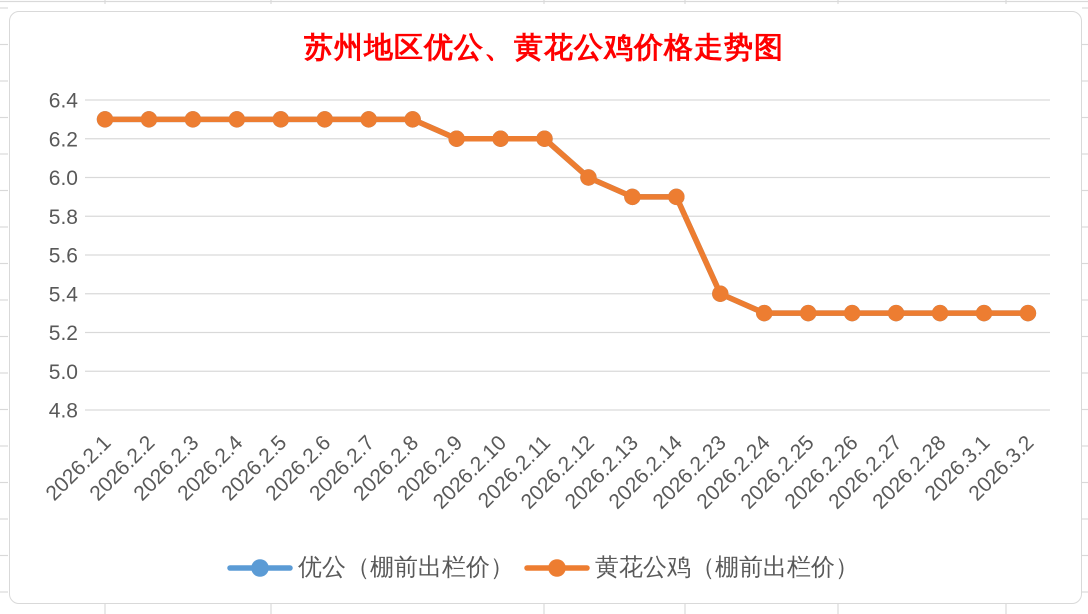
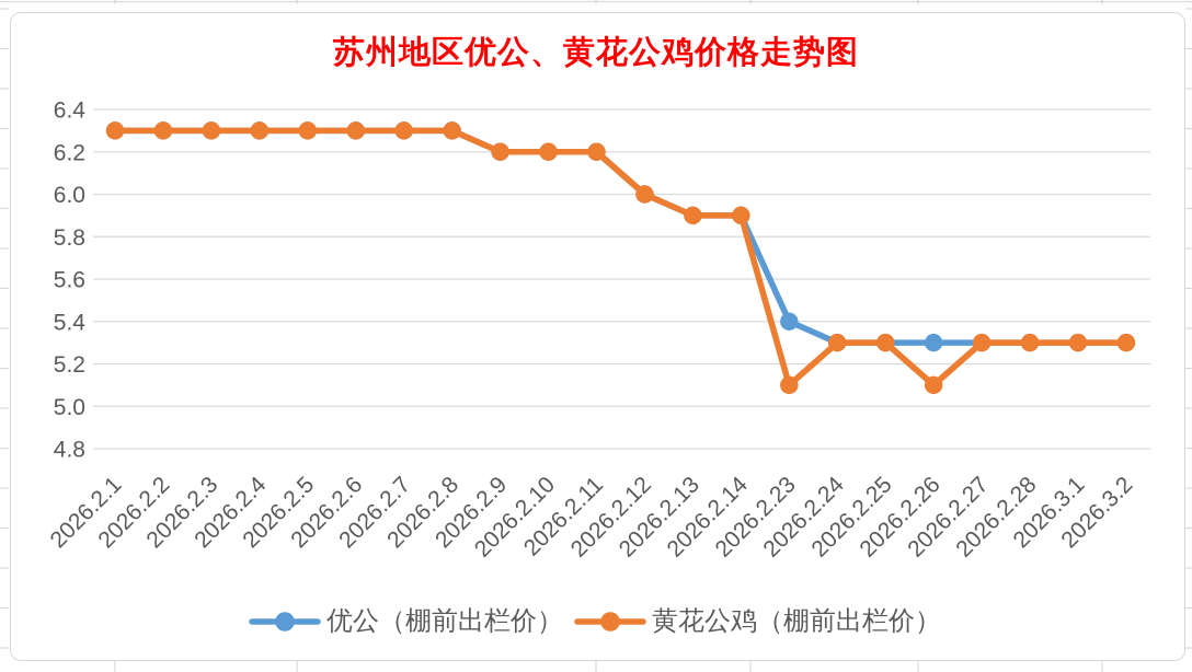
黄花公鸡（棚前出栏价）/2026.2.23: 5.4 -> 5.1
黄花公鸡（棚前出栏价）/2026.2.26: 5.3 -> 5.1
